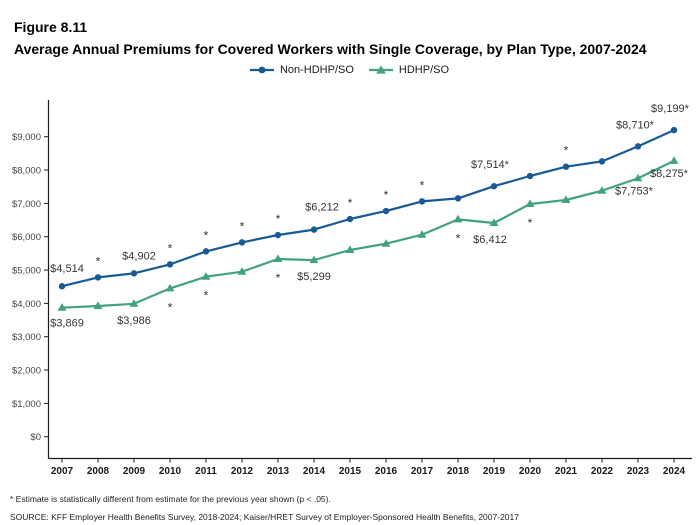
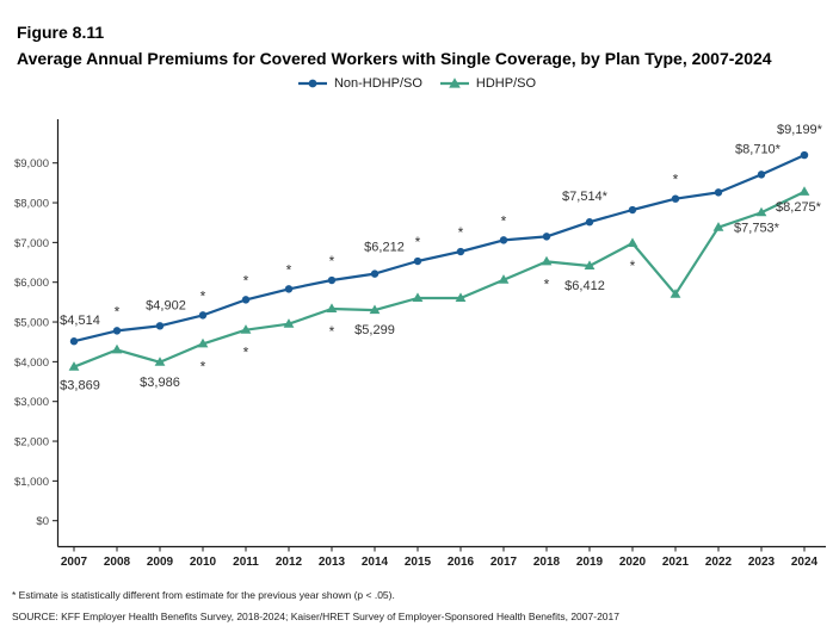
HDHP/SO/2008: $3900 -> $4300
HDHP/SO/2016: $5800 -> $5600
HDHP/SO/2021: $7100 -> $5700
